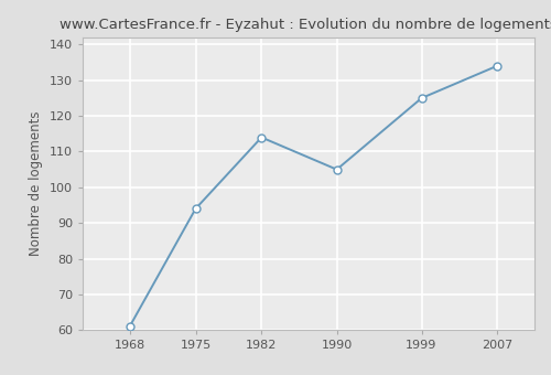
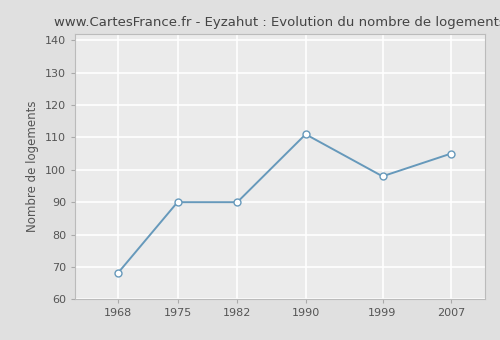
1968: 61 -> 68
1975: 94 -> 90
1982: 114 -> 90
1990: 105 -> 111
1999: 125 -> 98
2007: 134 -> 105
